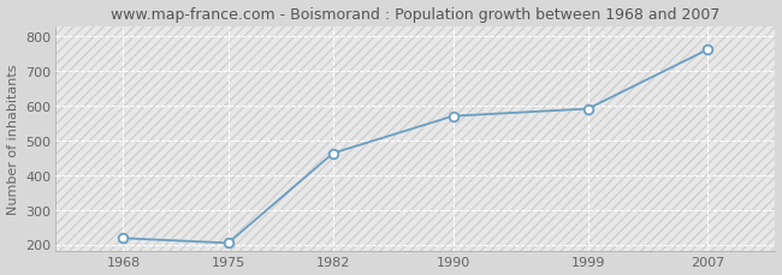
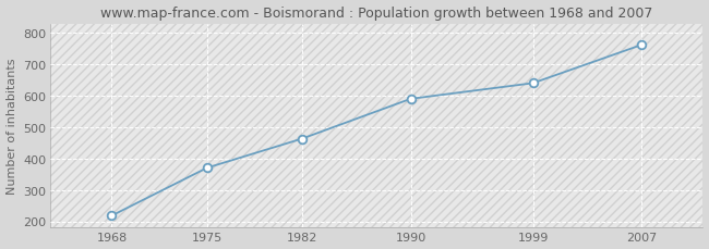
1975: 204 -> 370
1990: 570 -> 590
1999: 591 -> 640
